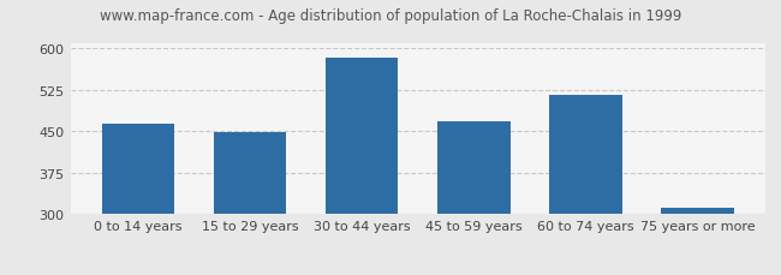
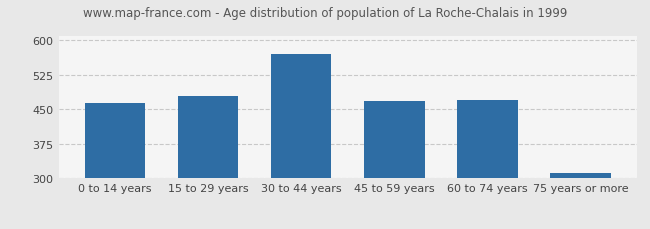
15 to 29 years: 448 -> 480
30 to 44 years: 583 -> 570
60 to 74 years: 516 -> 470
